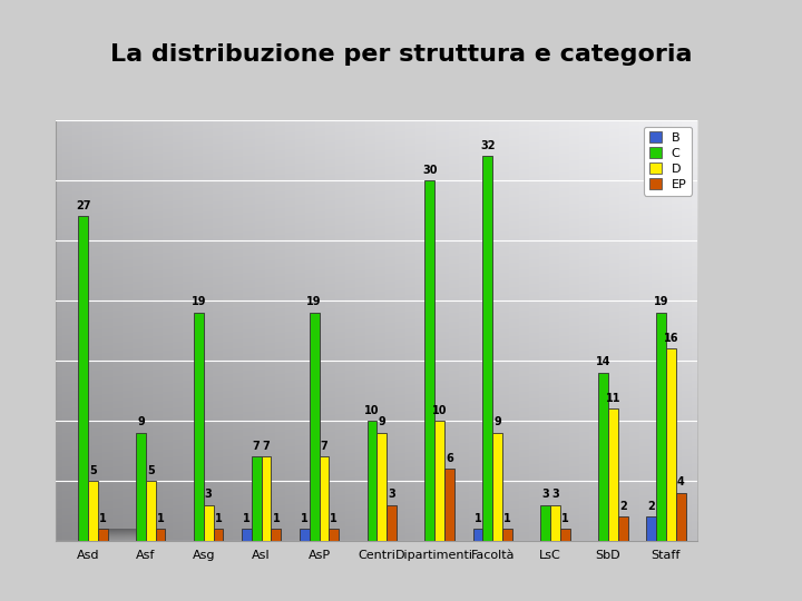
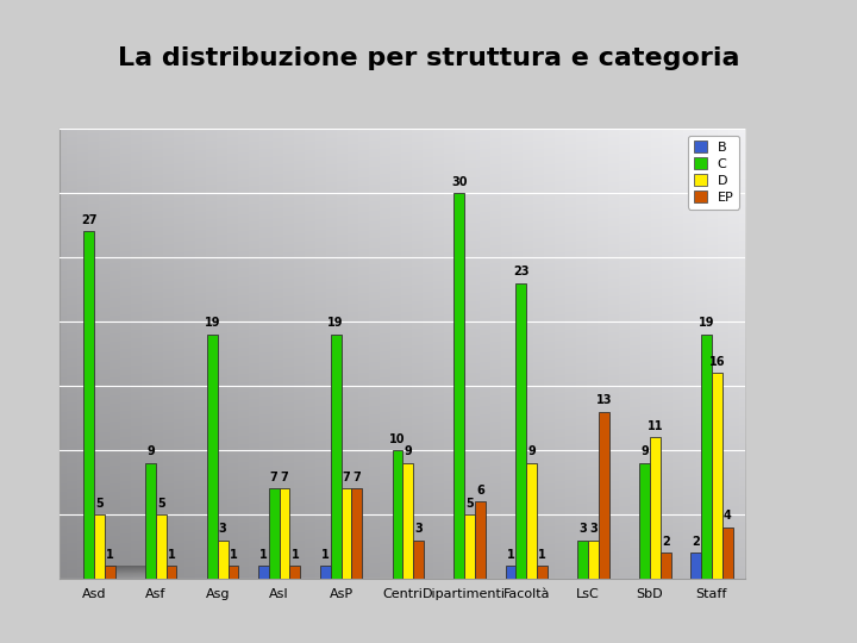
EP/AsP: 1 -> 7
D/Dipartimenti: 10 -> 5
C/Facoltà: 32 -> 23
EP/LsC: 1 -> 13
C/SbD: 14 -> 9
